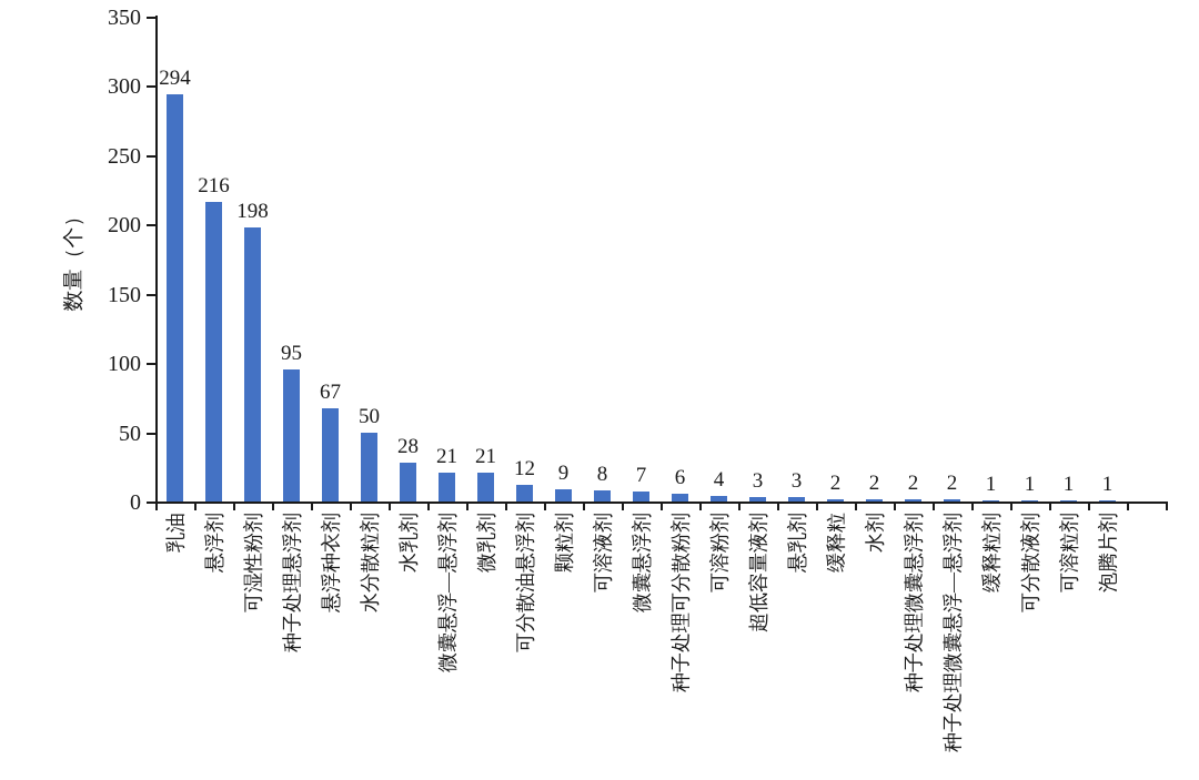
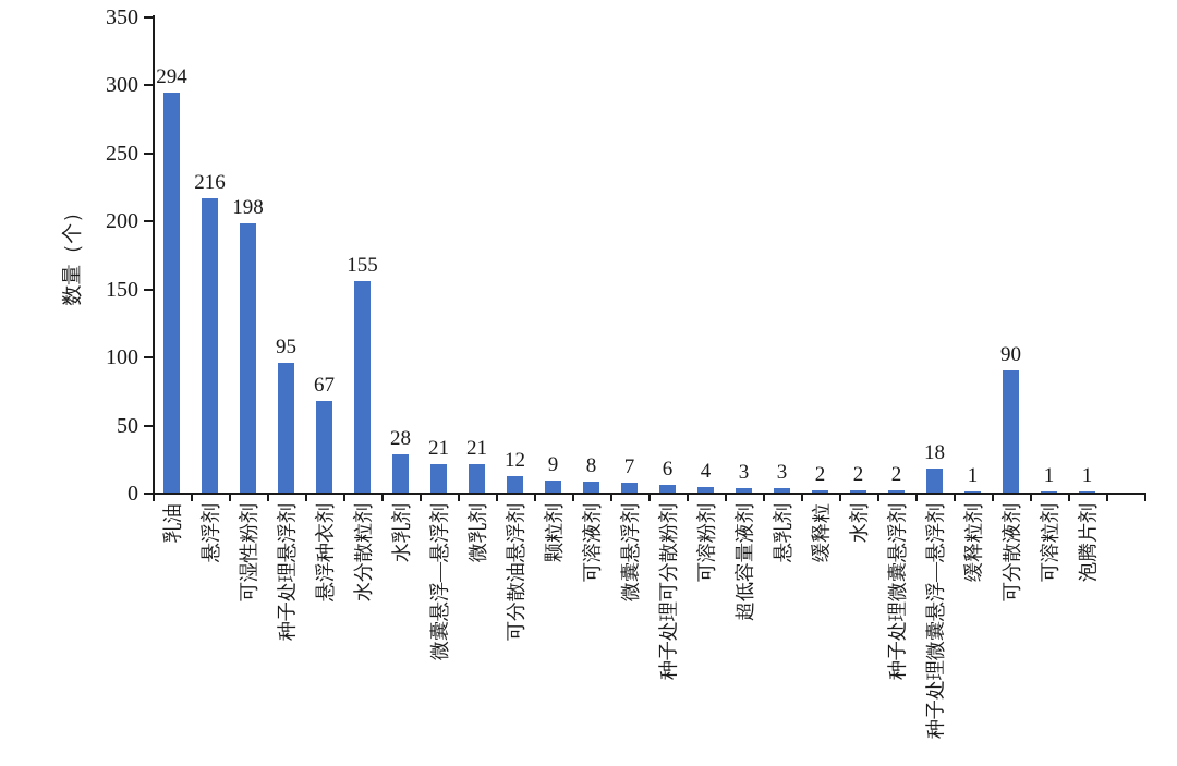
水分散粒剂: 50 -> 155
种子处理微囊悬浮—悬浮剂: 2 -> 18
可分散液剂: 1 -> 90
